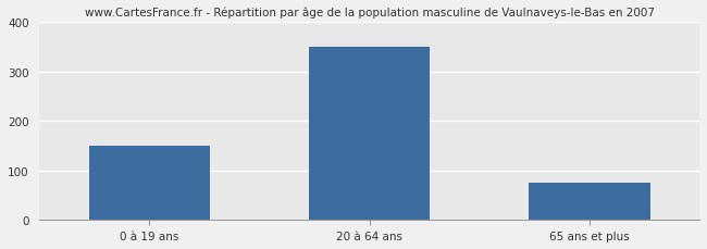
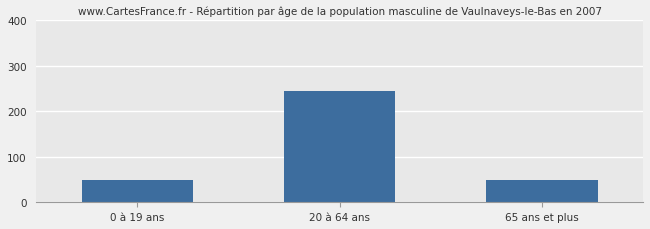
0 à 19 ans: 150 -> 50
20 à 64 ans: 350 -> 245
65 ans et plus: 75 -> 50
